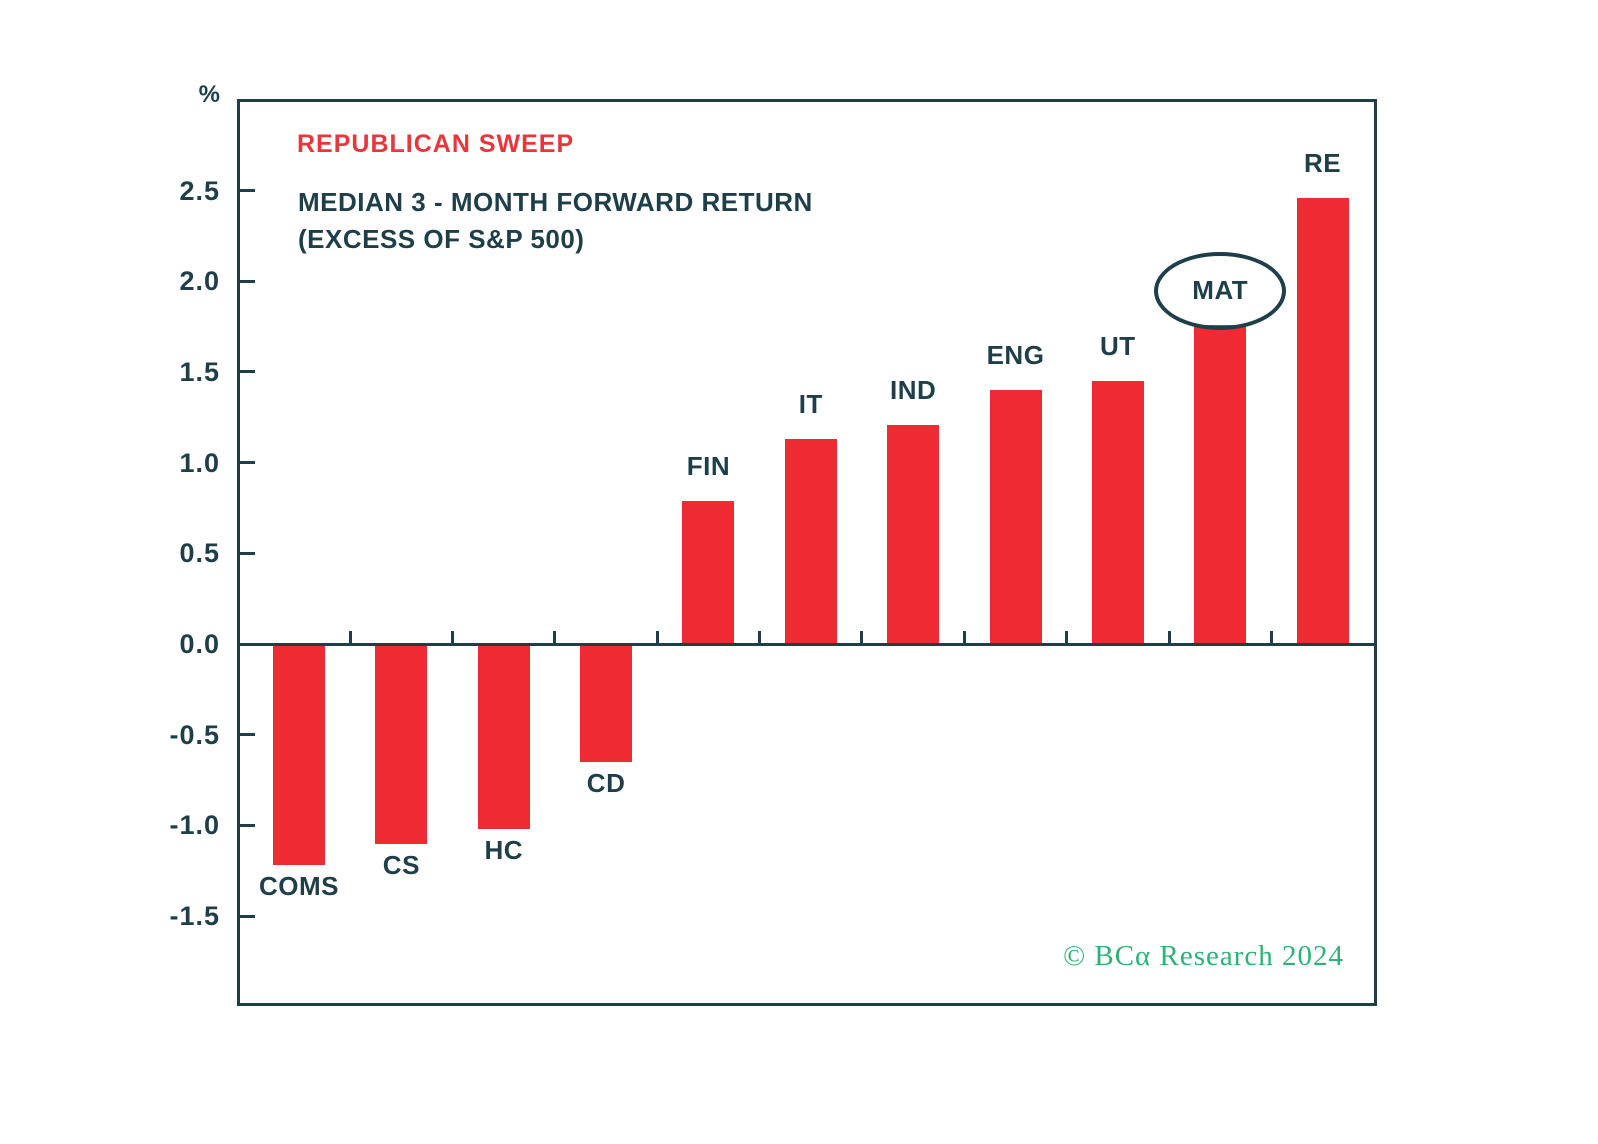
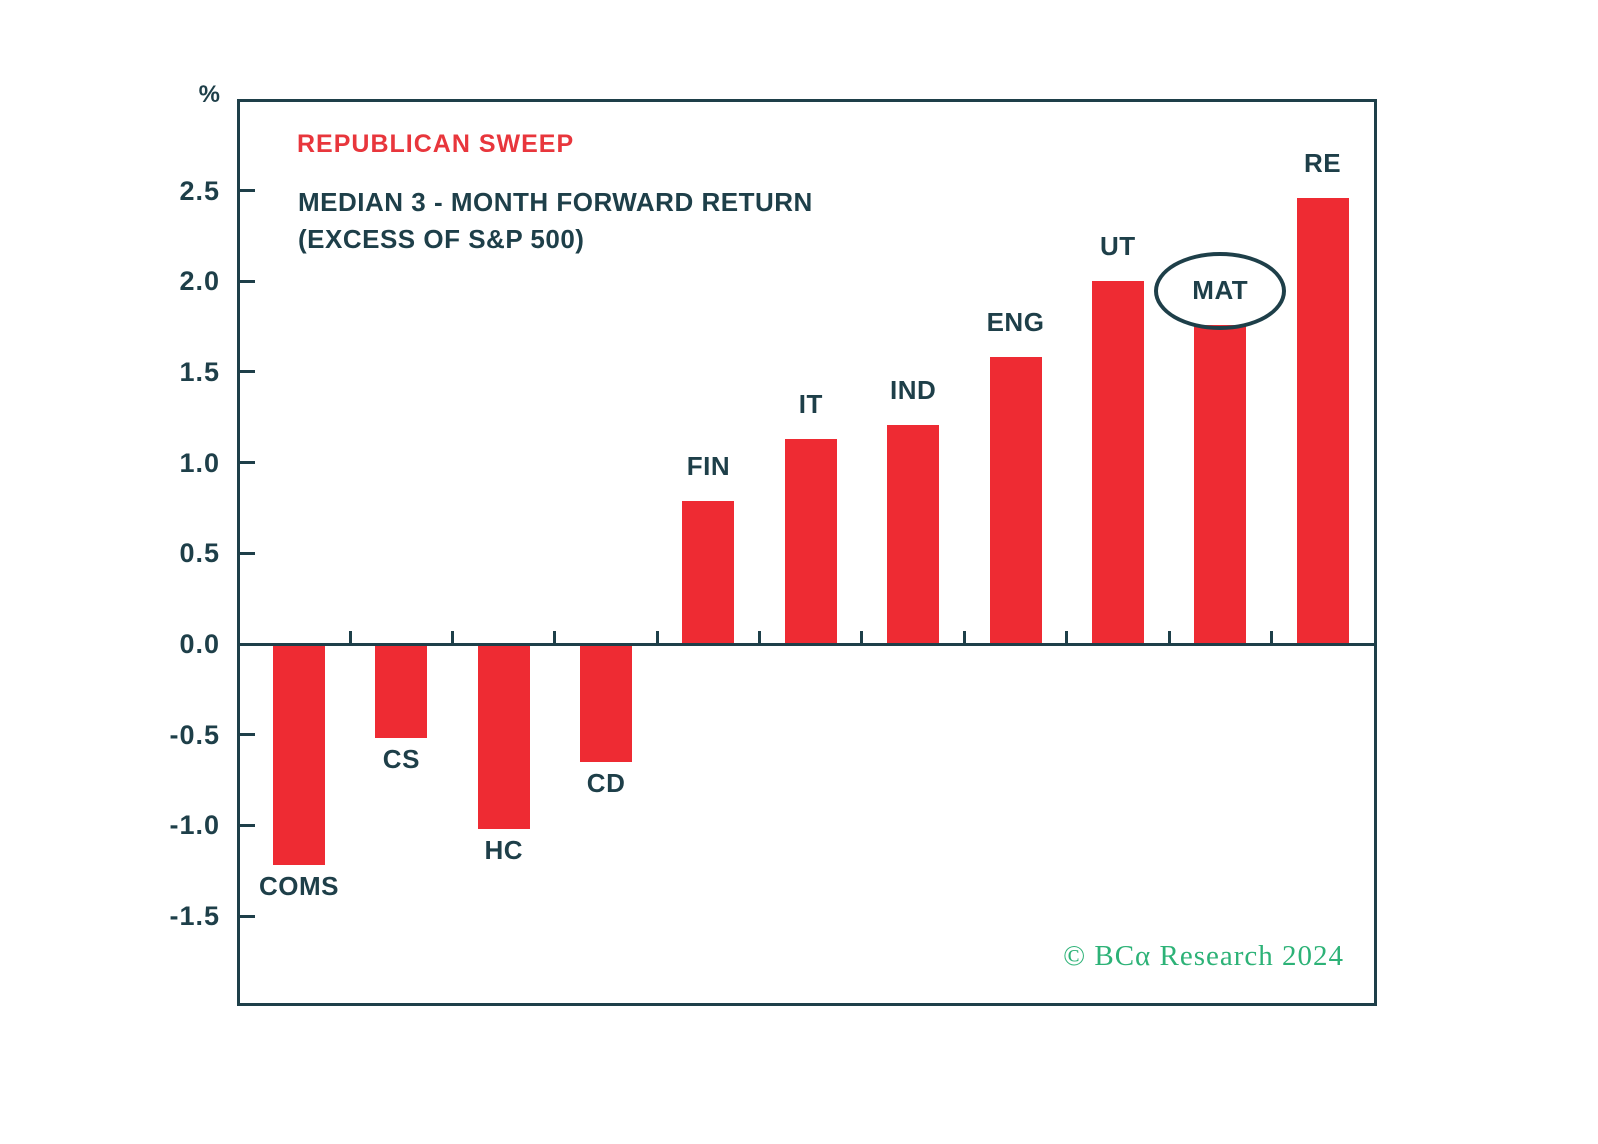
CS: -1.10 -> -0.52
ENG: 1.40 -> 1.58
UT: 1.45 -> 2.00
